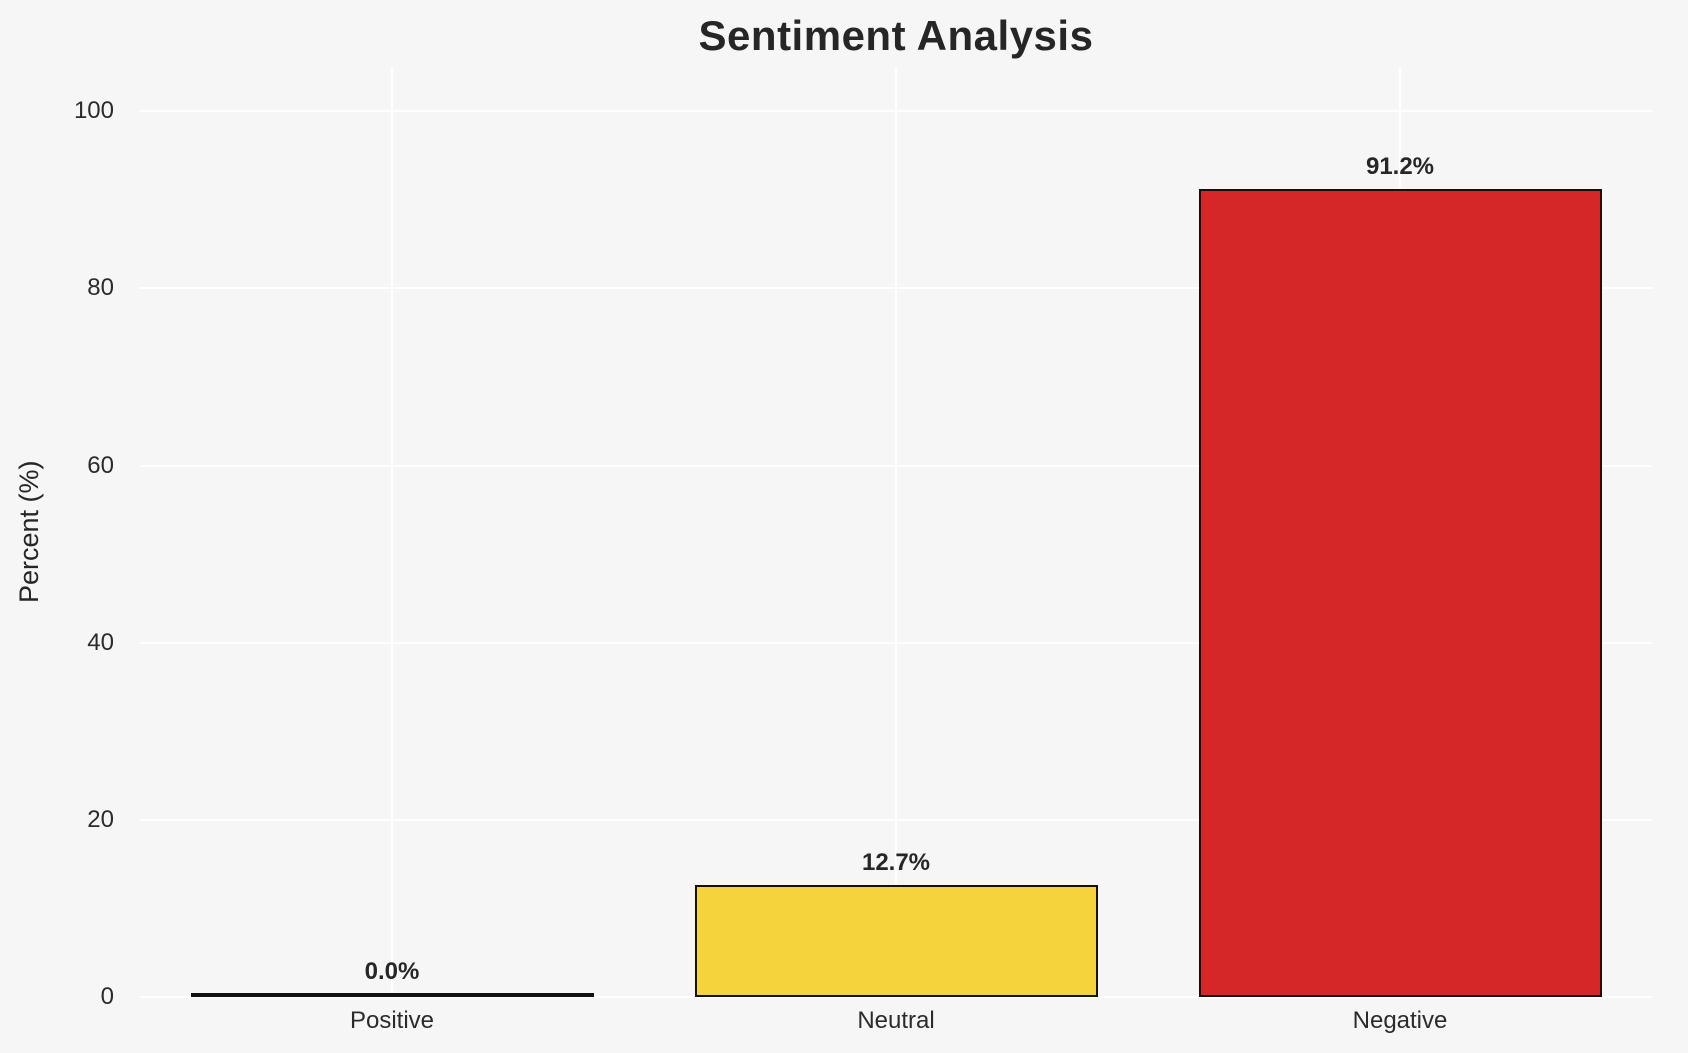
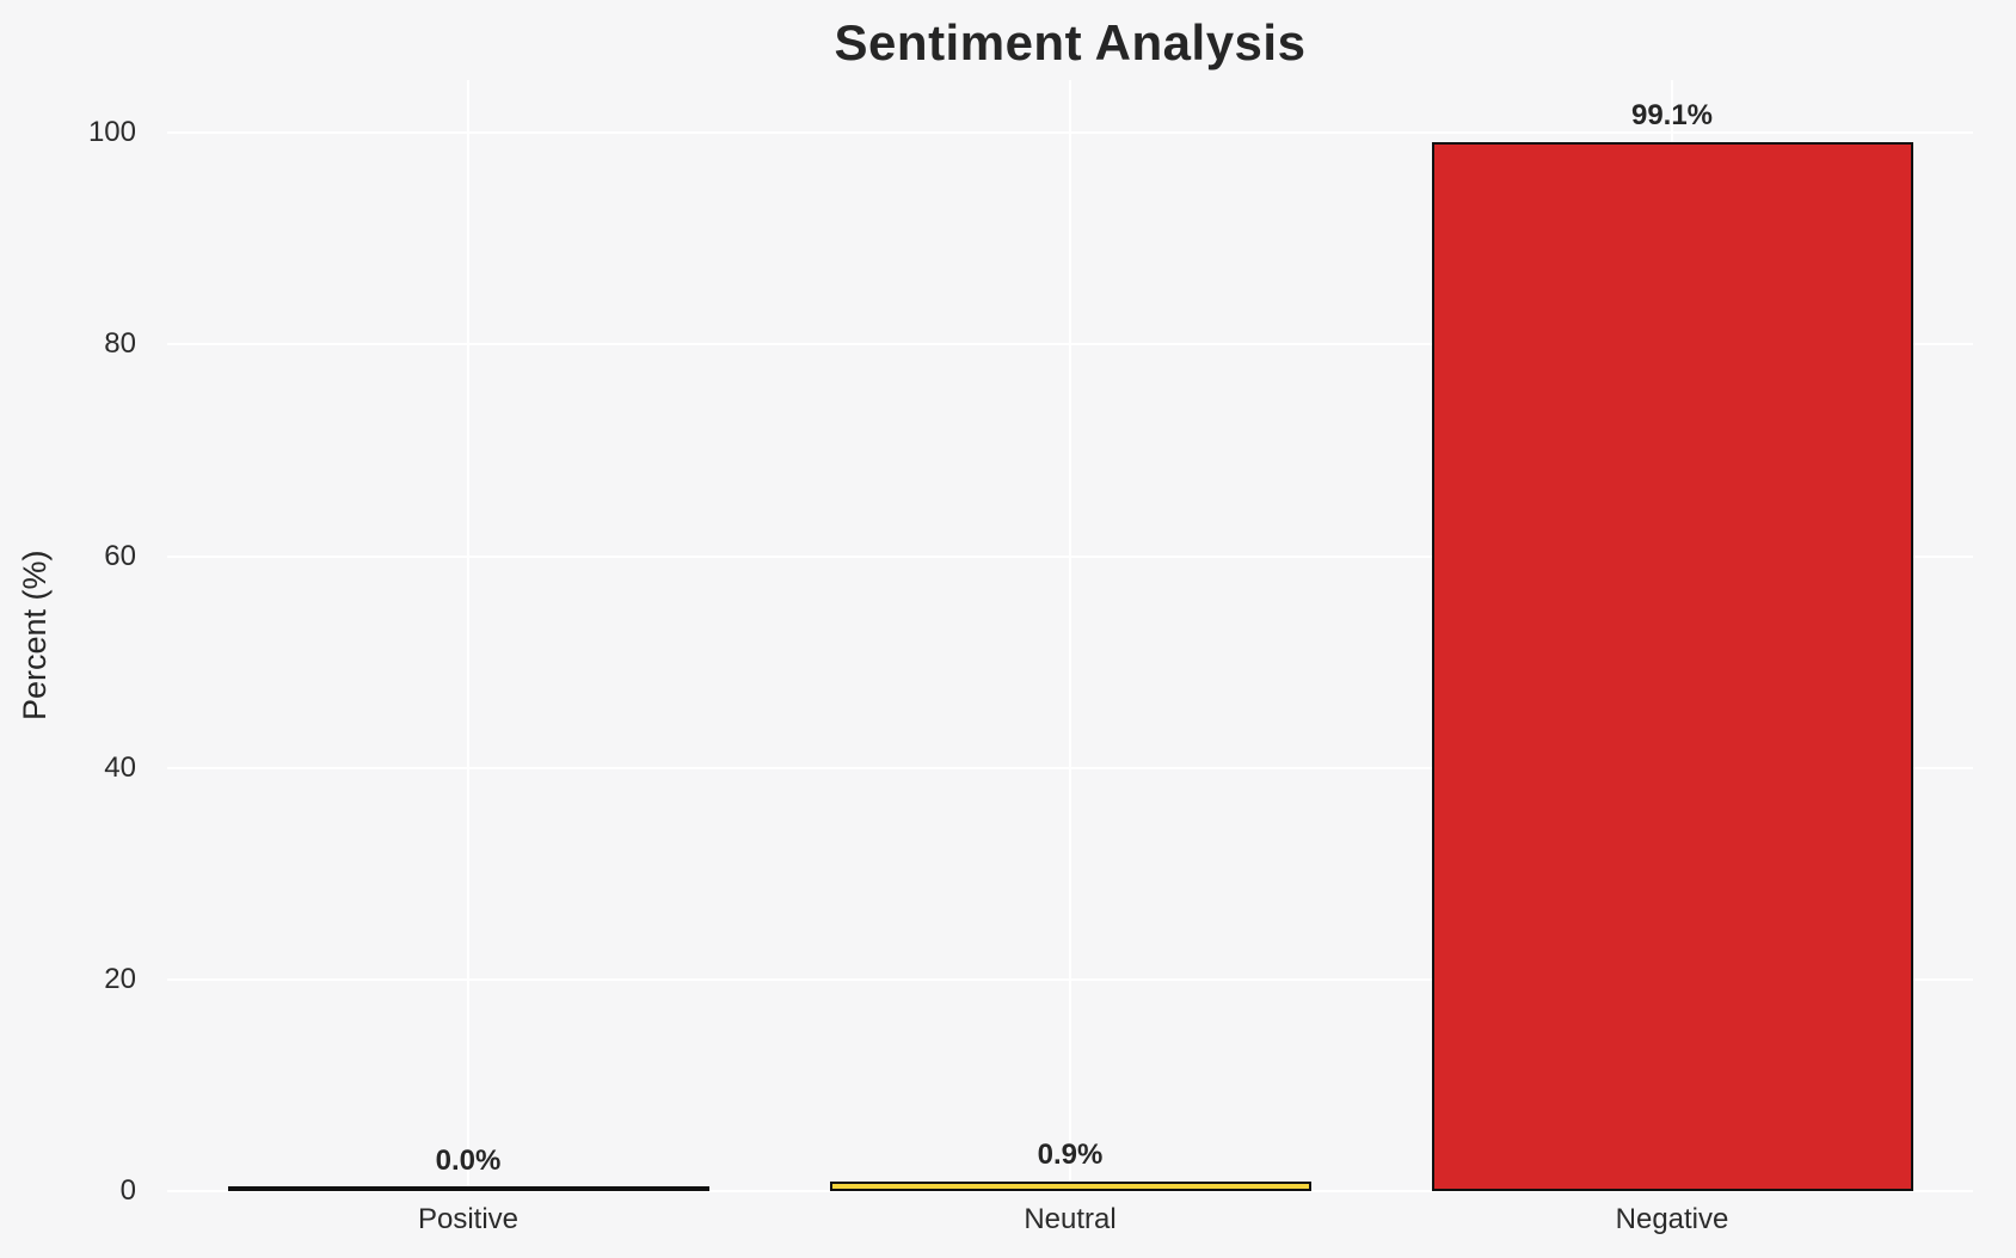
Neutral: 12.7% -> 0.9%
Negative: 91.2% -> 99.1%
